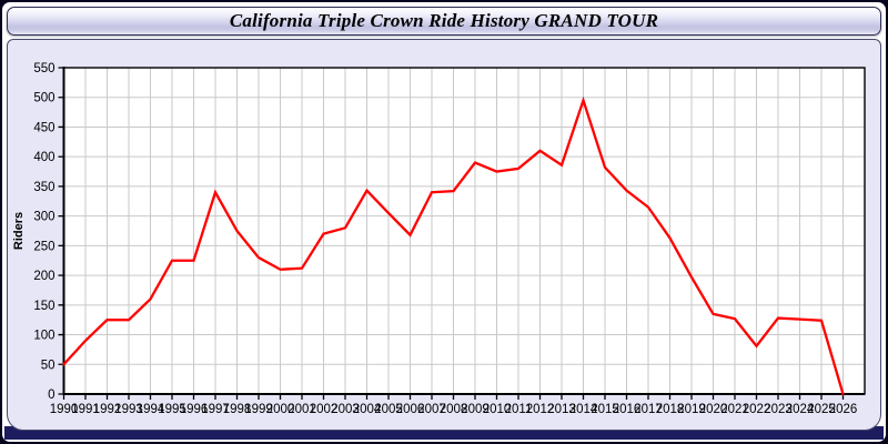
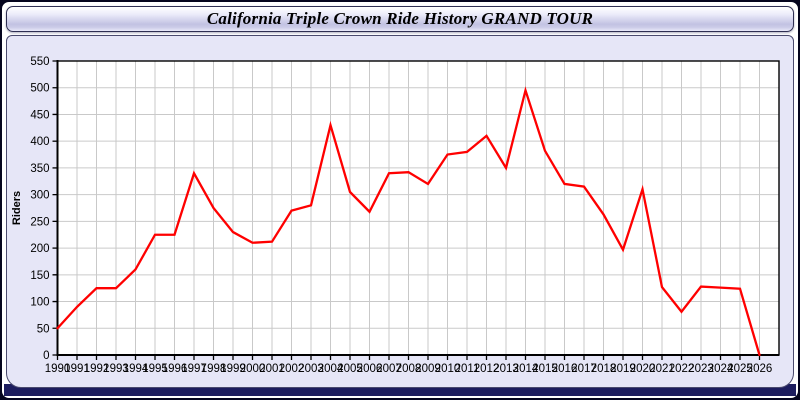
2004: 340 -> 430
2009: 390 -> 320
2013: 390 -> 350
2016: 340 -> 320
2020: 140 -> 310
